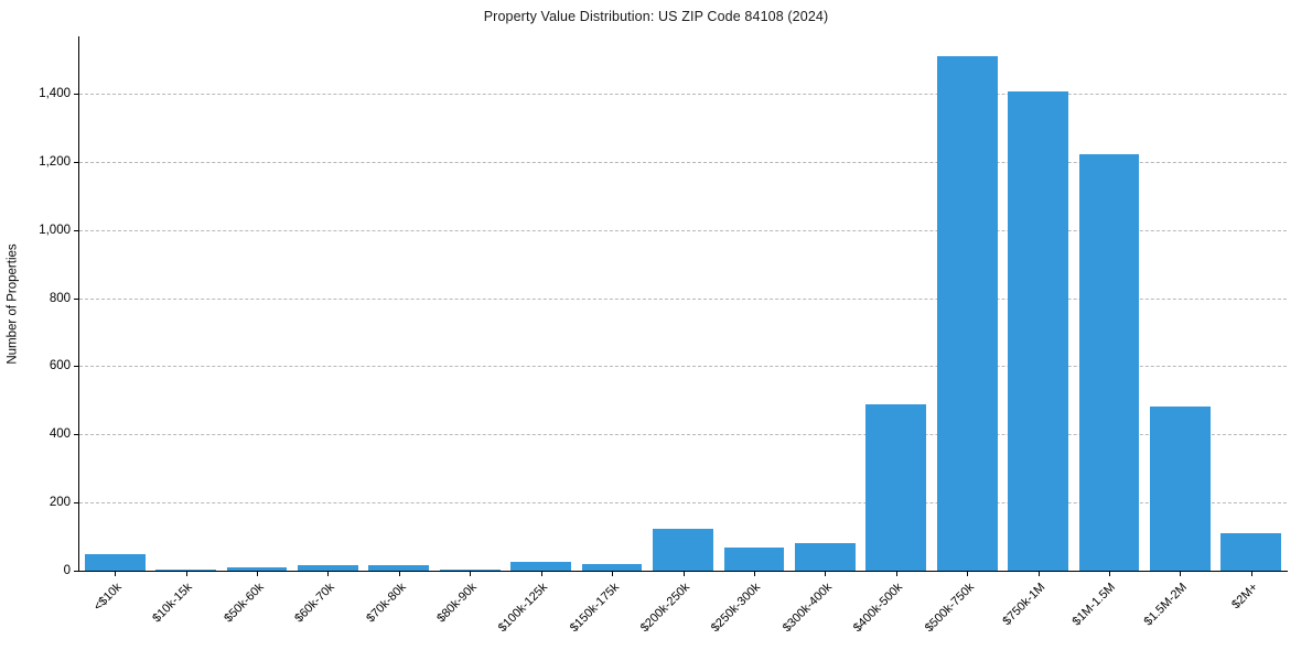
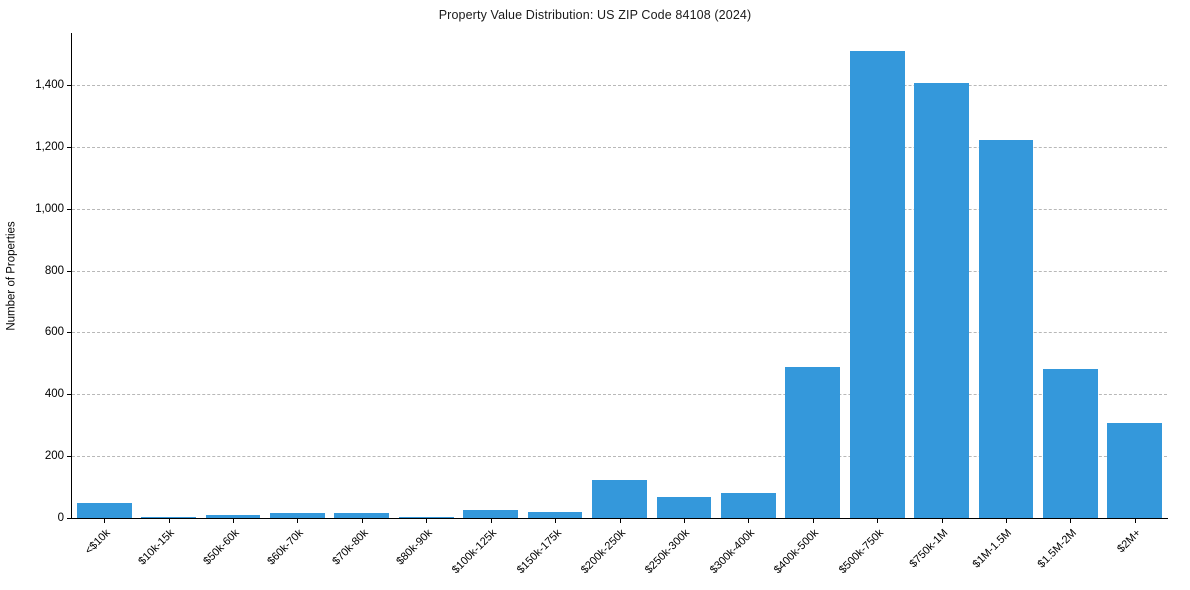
$2M+: 110 -> 310
